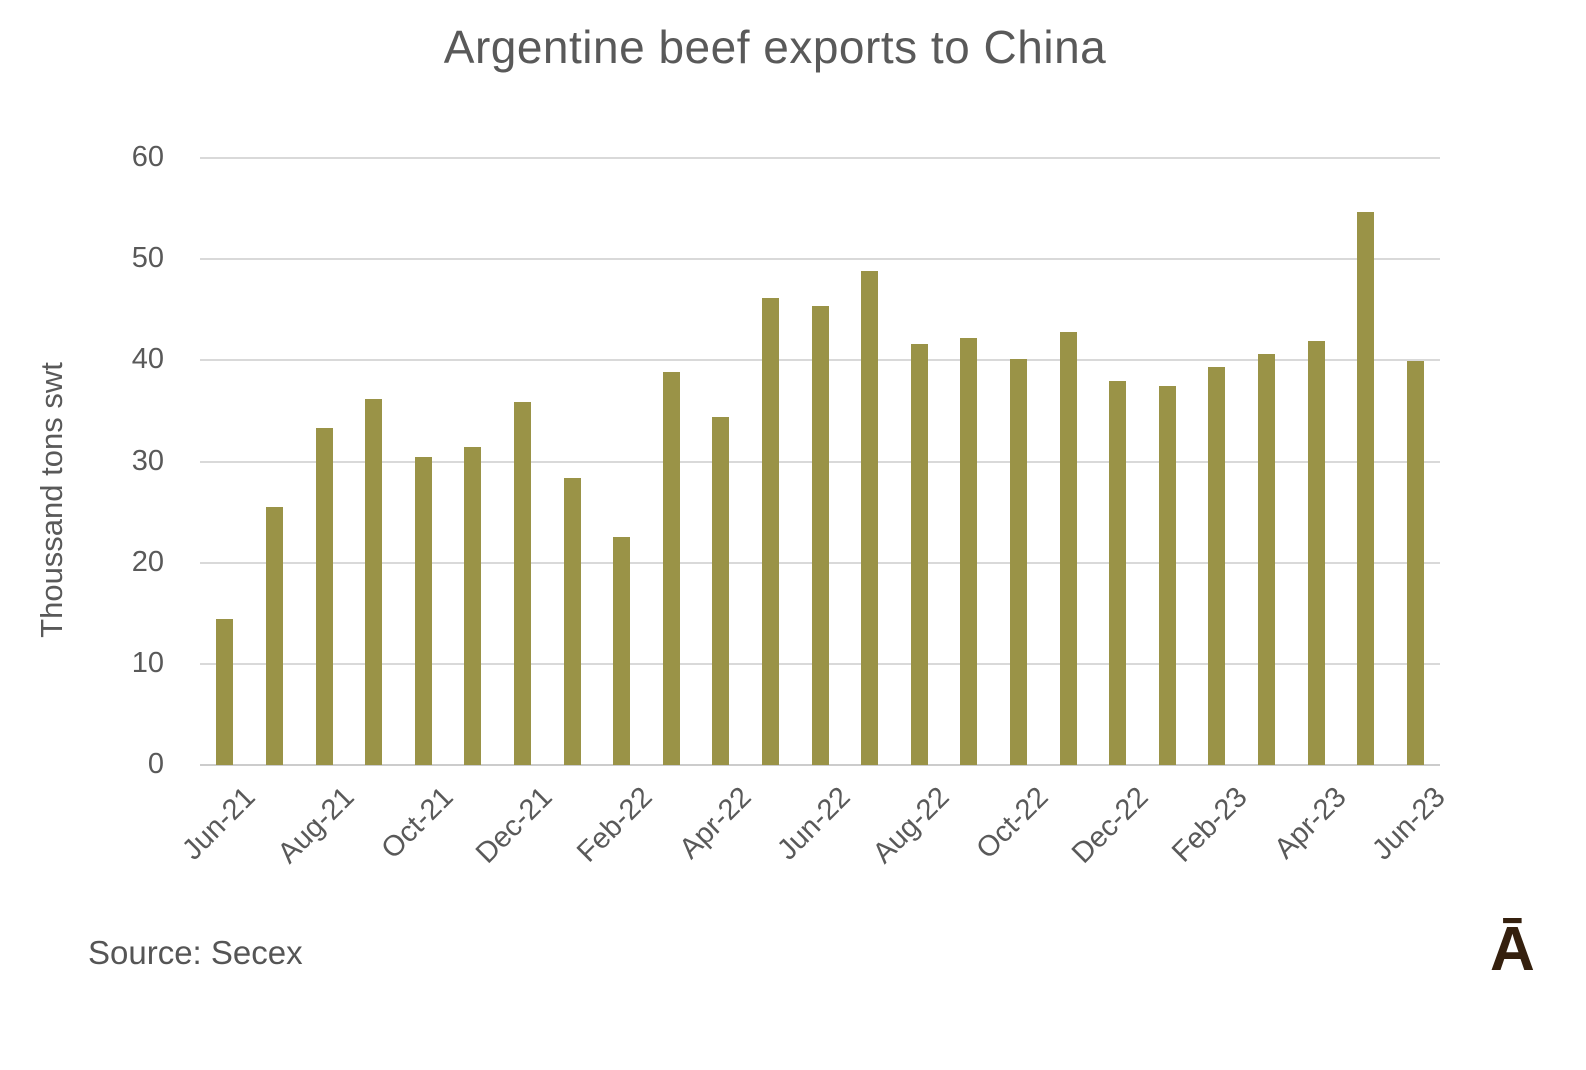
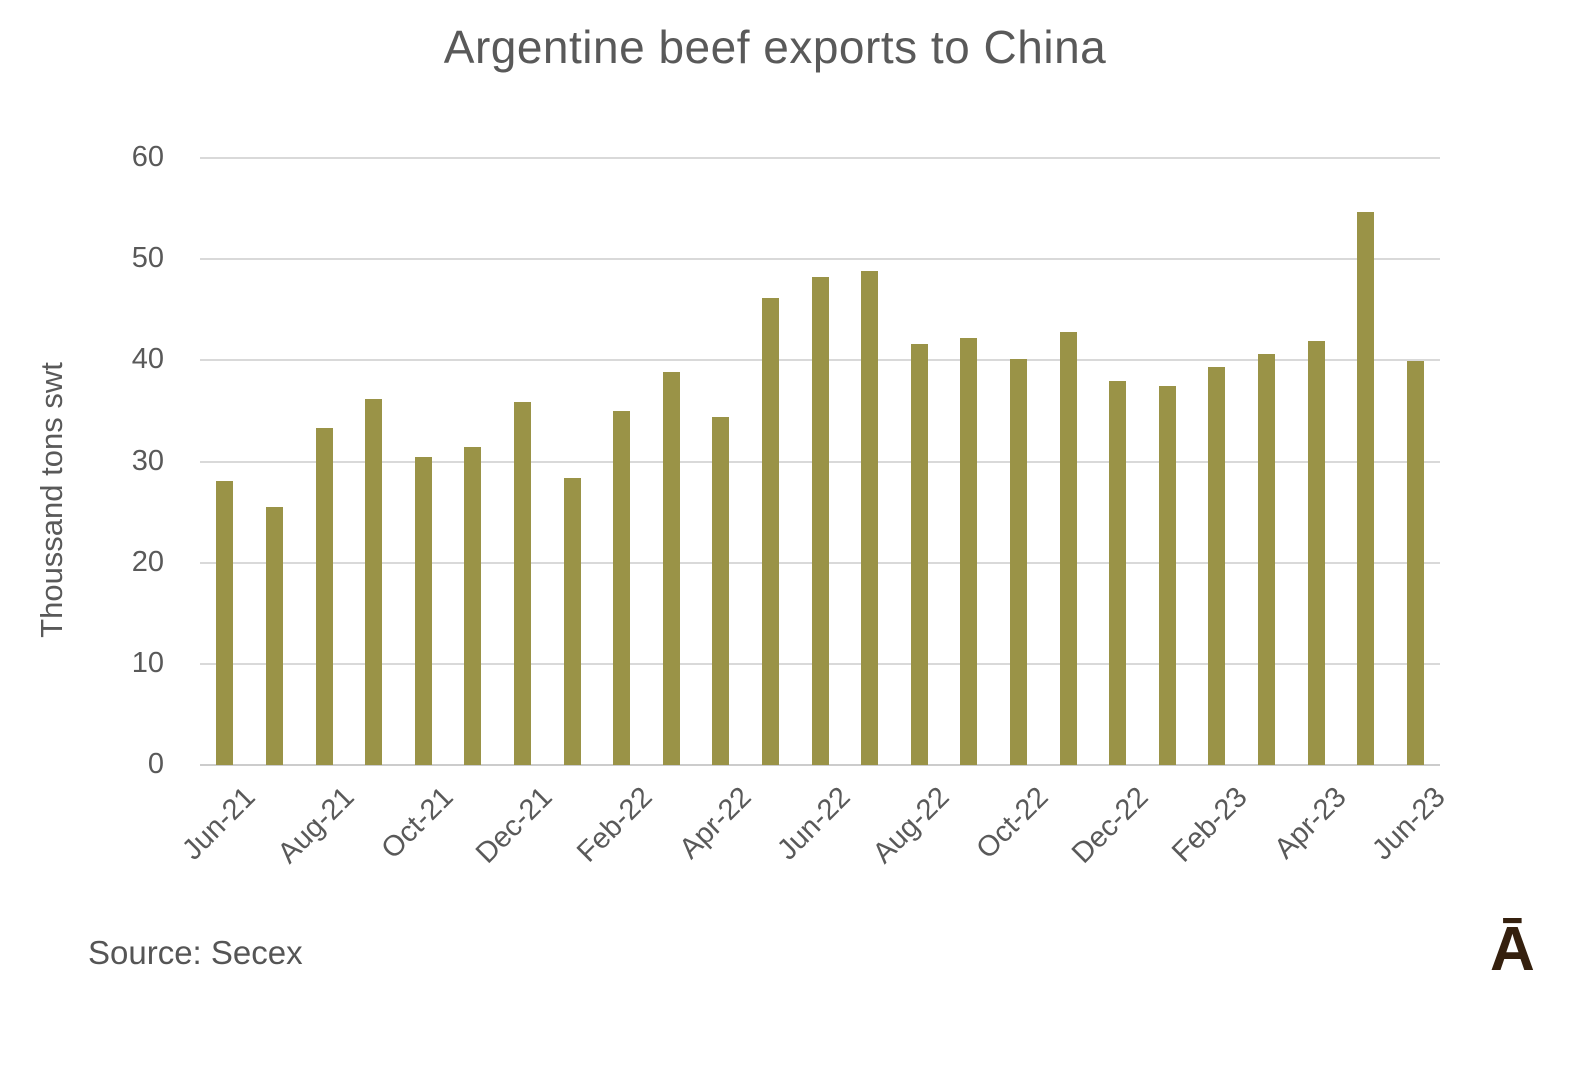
Jun-21: 14.4 -> 28.1
Feb-22: 22.5 -> 35.0
Jun-22: 45.4 -> 48.2
